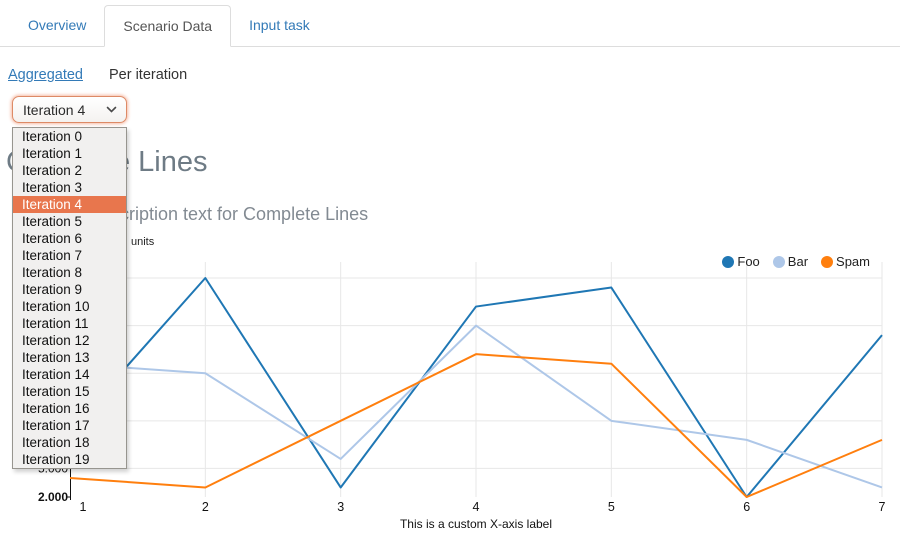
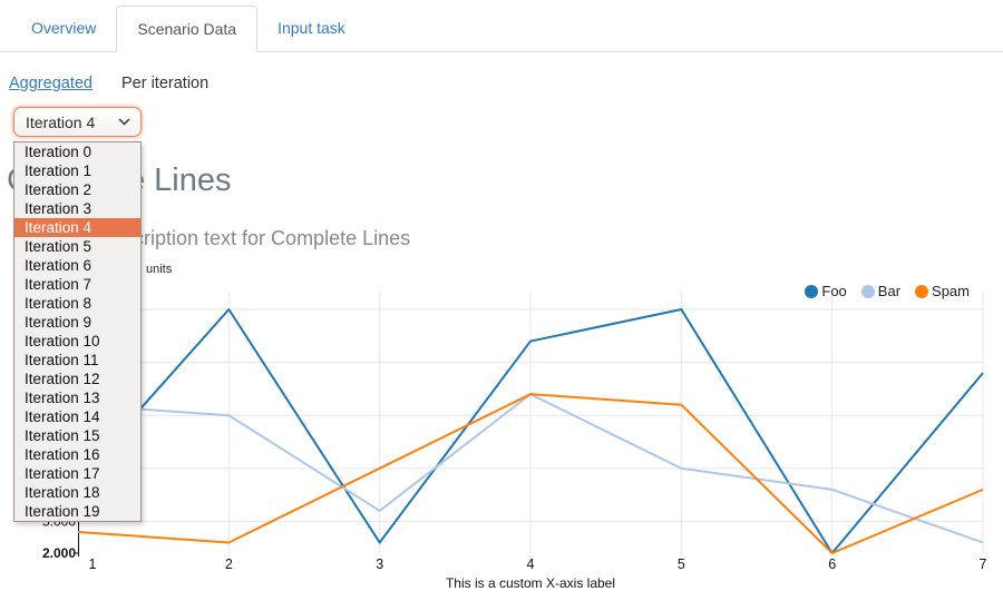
Bar/4: 20000 -> 17000
Foo/5: 24000 -> 25000
